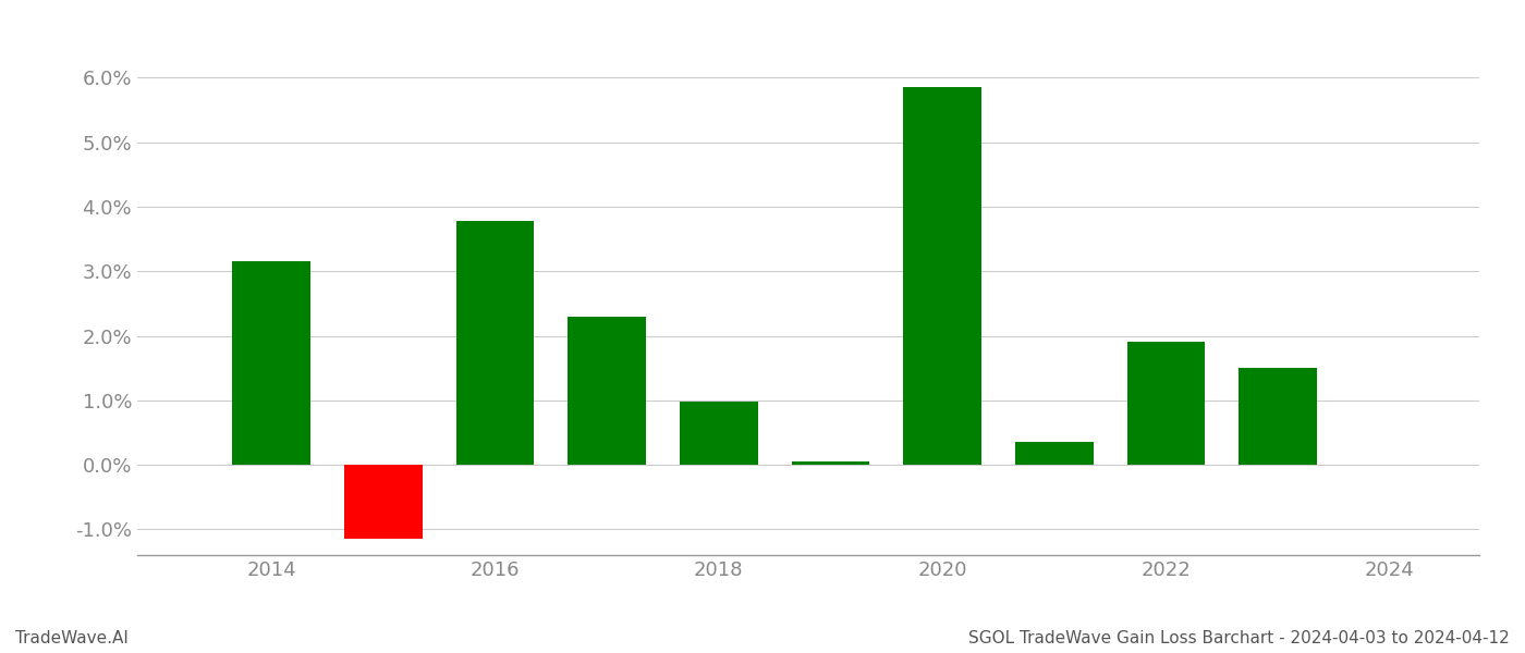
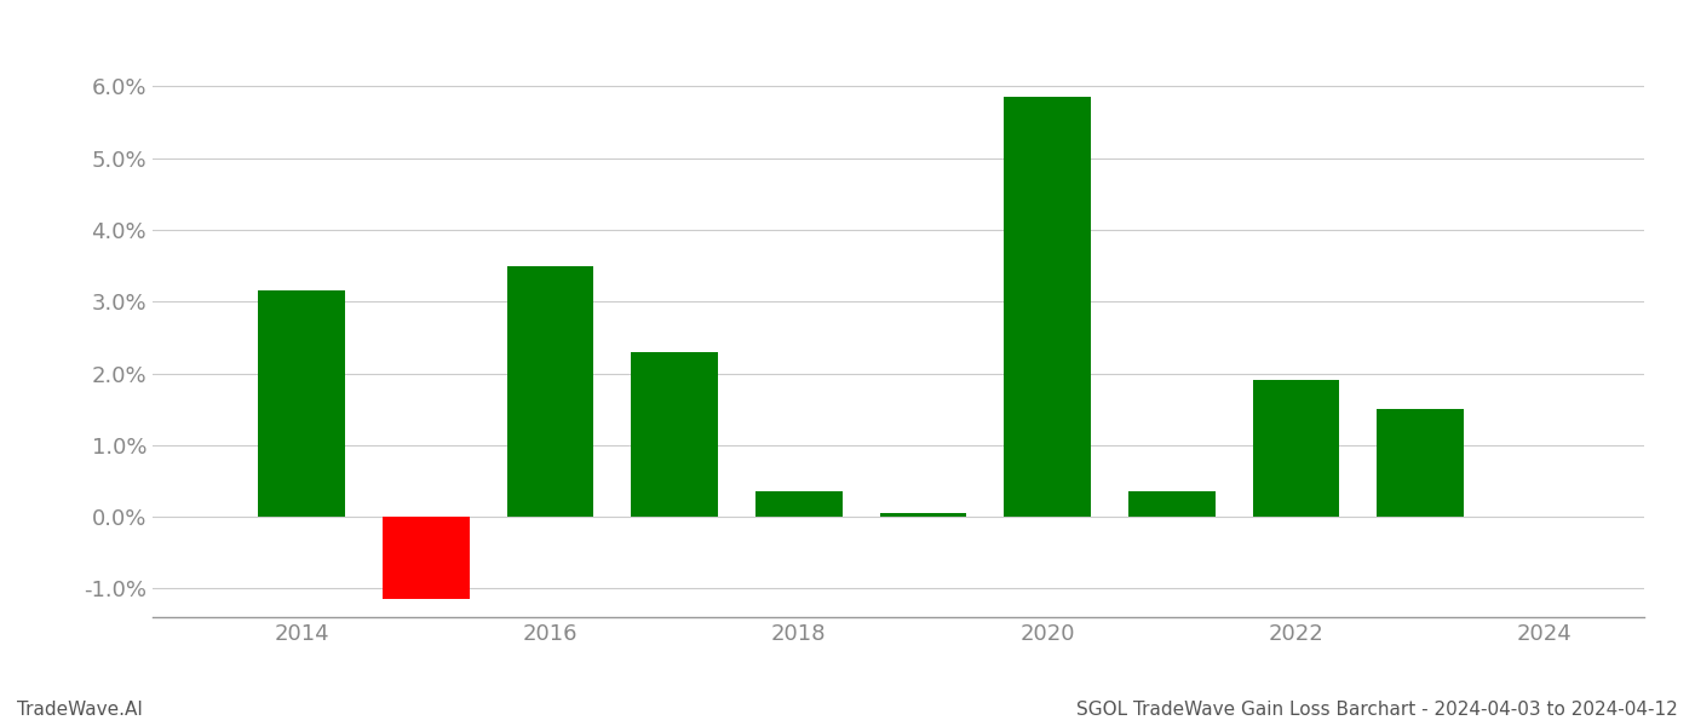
2016: 3.78% -> 3.50%
2018: 0.98% -> 0.35%
